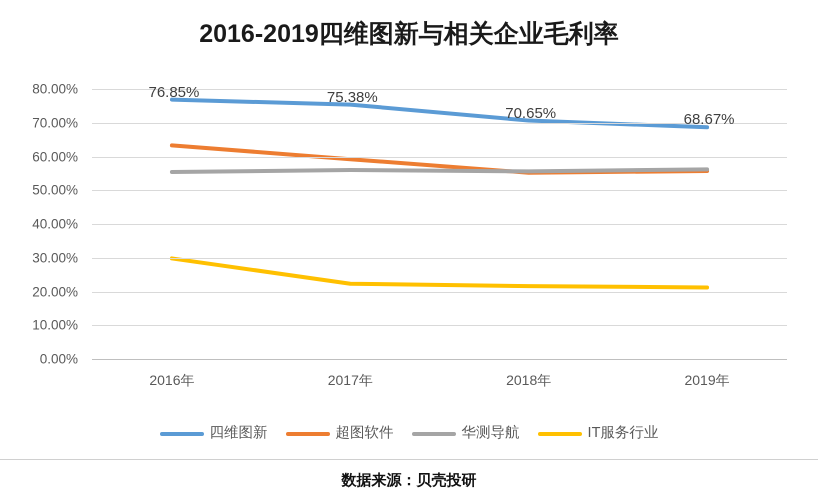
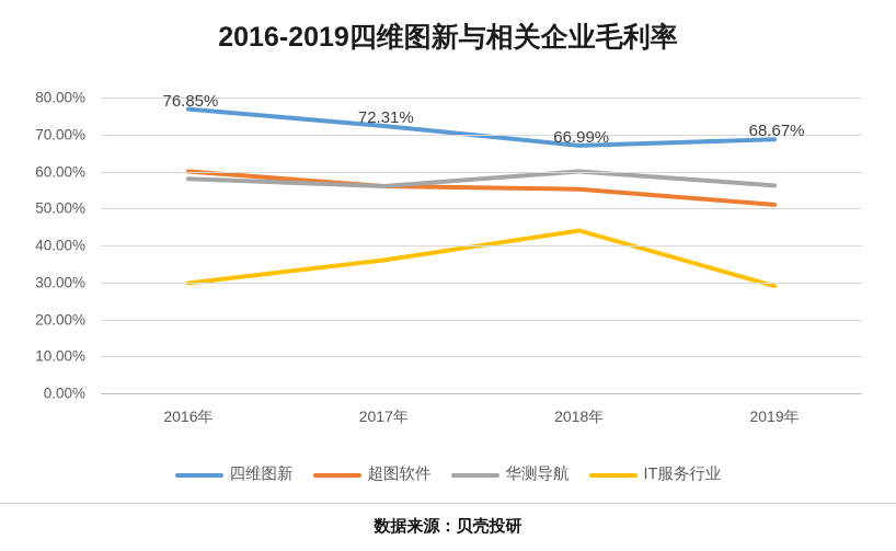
超图软件/2016年: 63% -> 60%
华测导航/2016年: 55% -> 58%
四维图新/2017年: 75.38% -> 72.31%
超图软件/2017年: 59% -> 56%
IT服务行业/2017年: 22% -> 36%
四维图新/2018年: 70.65% -> 66.99%
华测导航/2018年: 56% -> 60%
IT服务行业/2018年: 22% -> 44%
超图软件/2019年: 56% -> 51%
IT服务行业/2019年: 21% -> 29%
